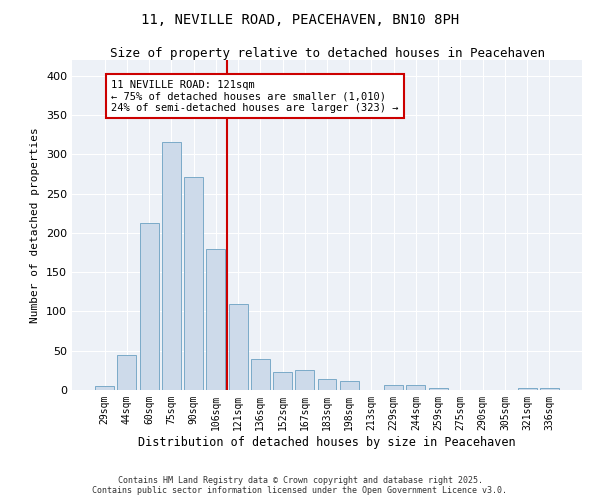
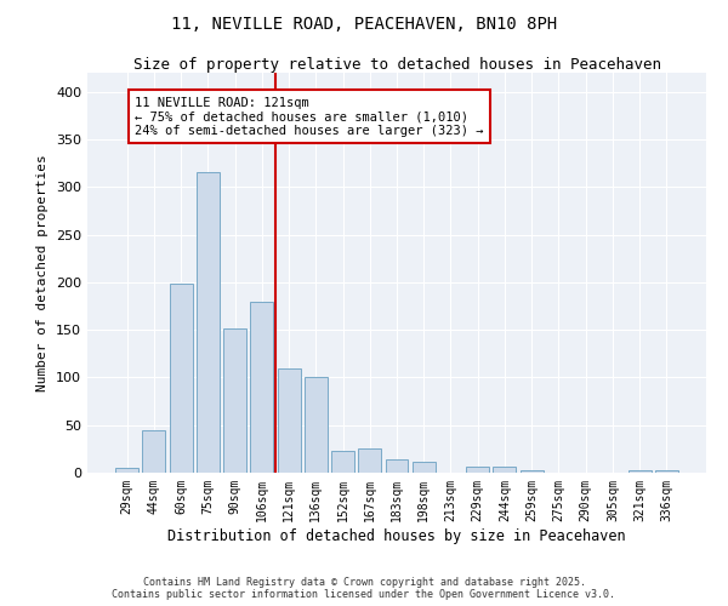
60sqm: 212 -> 198
90sqm: 271 -> 152
136sqm: 40 -> 100
